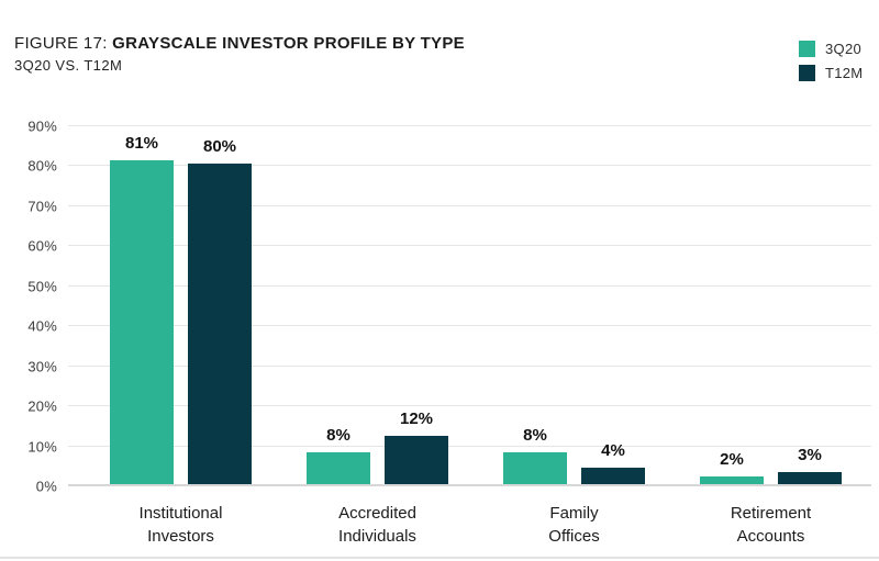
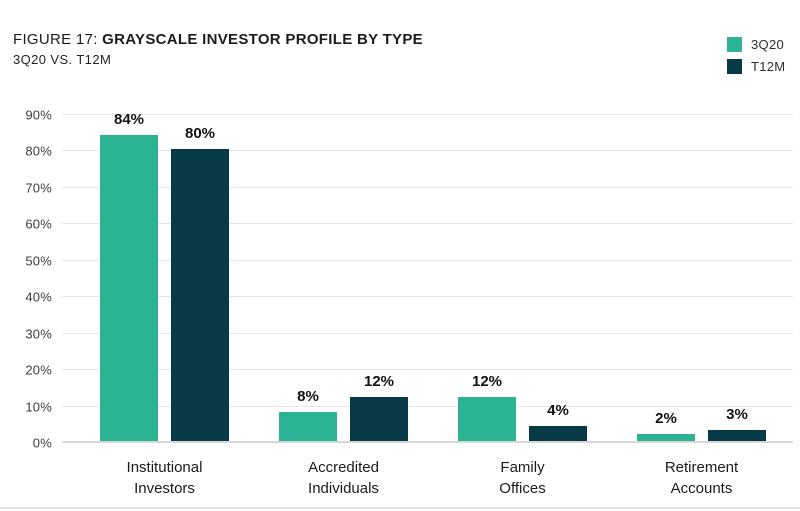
3Q20/Institutional Investors: 81% -> 84%
3Q20/Family Offices: 8% -> 12%
